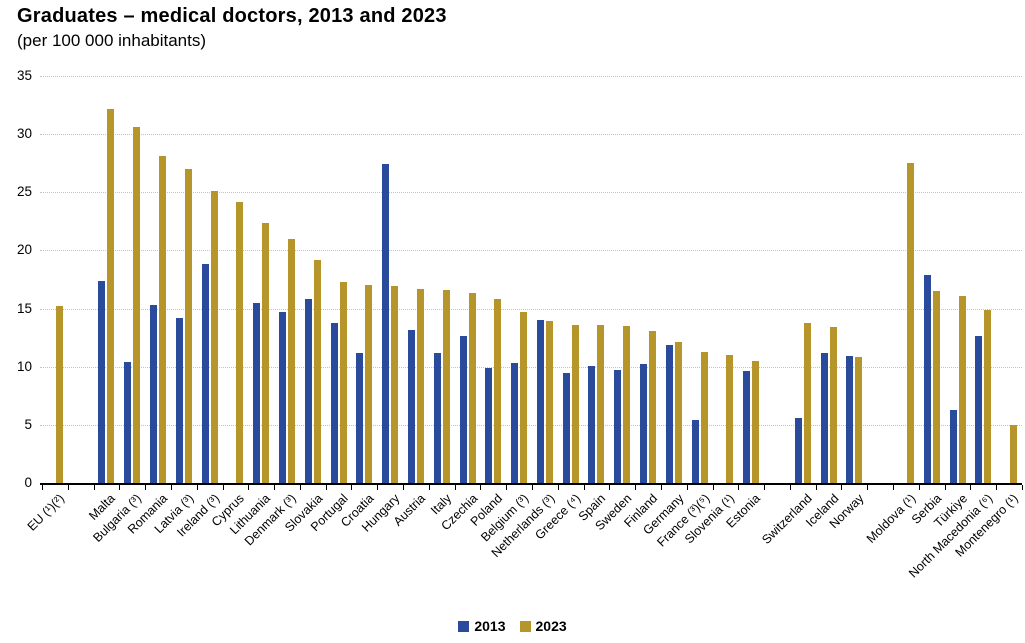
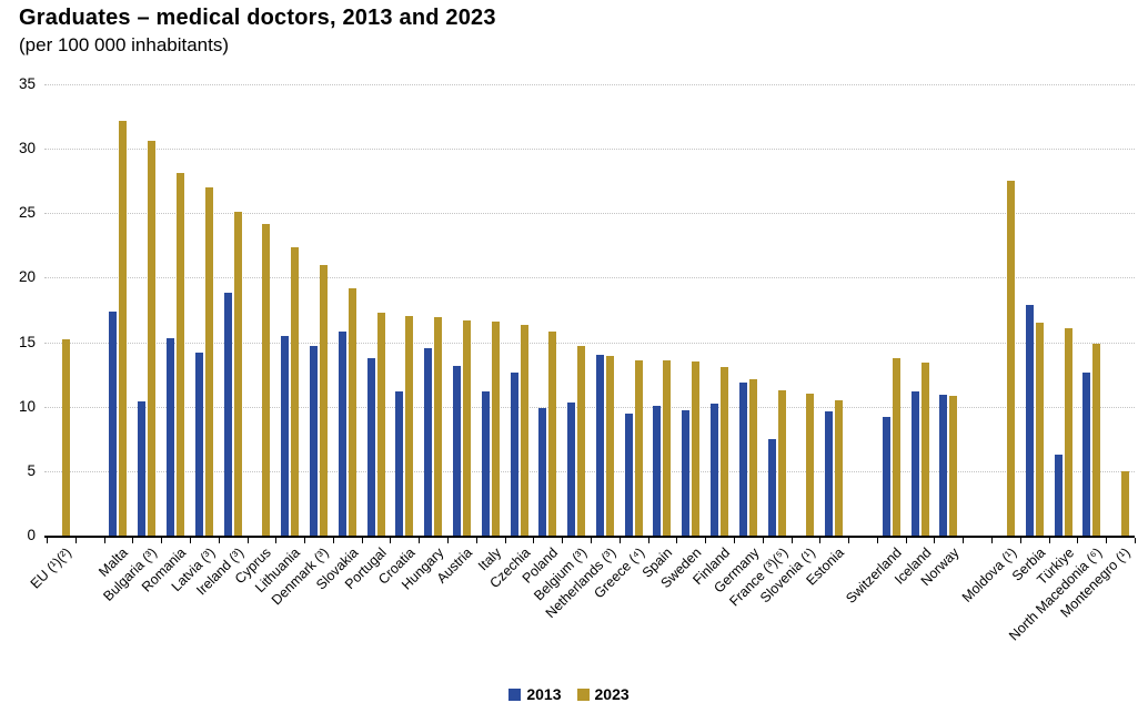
2013/Hungary: 27.4 -> 14.5
2013/France (³)(⁵): 5.4 -> 7.5
2013/Switzerland: 5.6 -> 9.2
